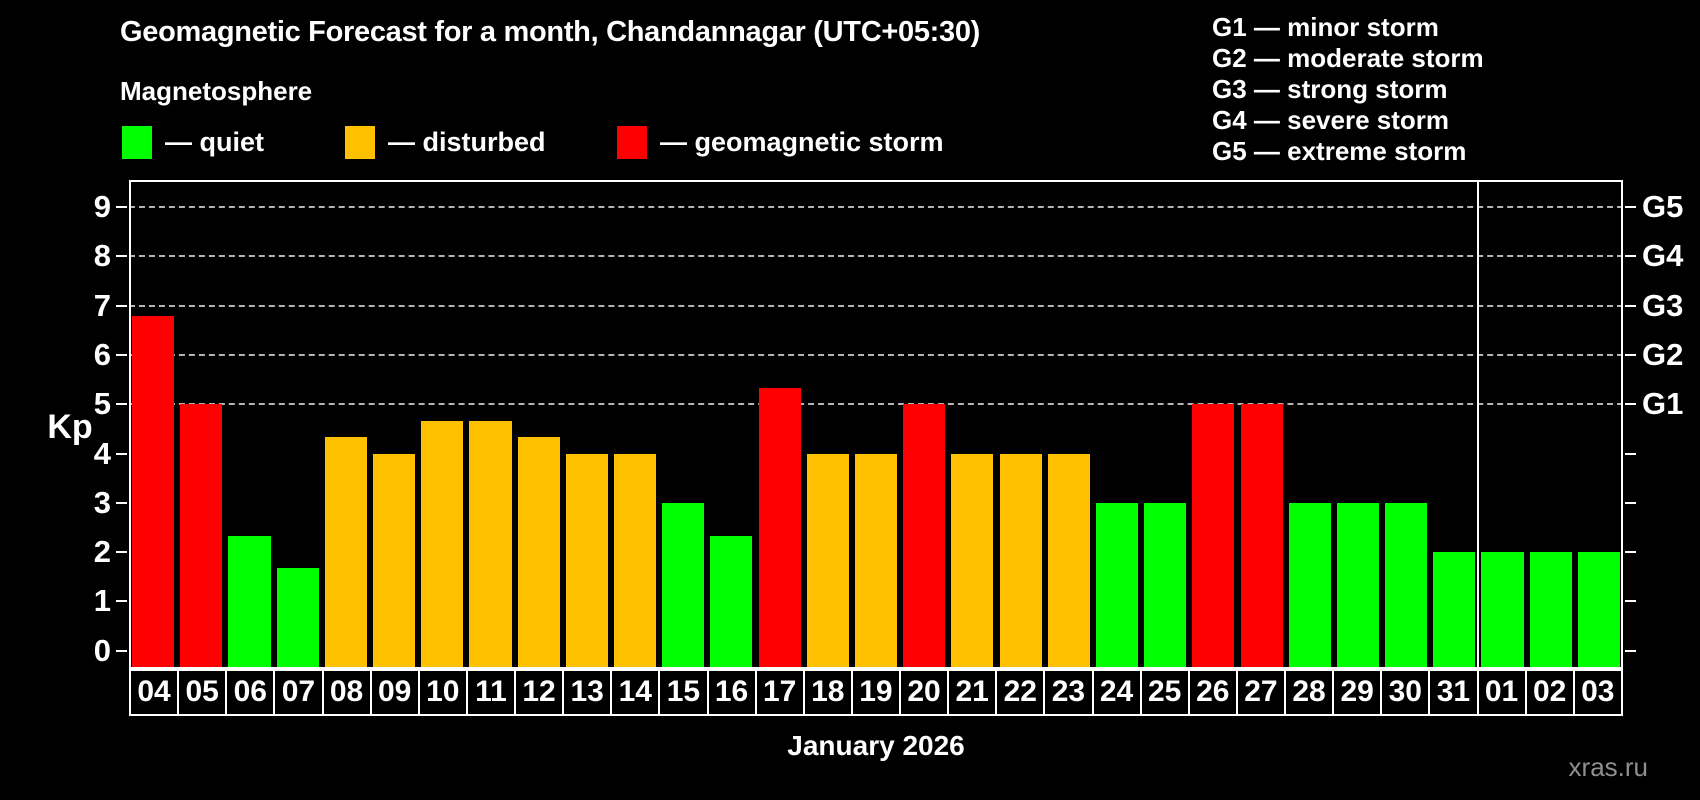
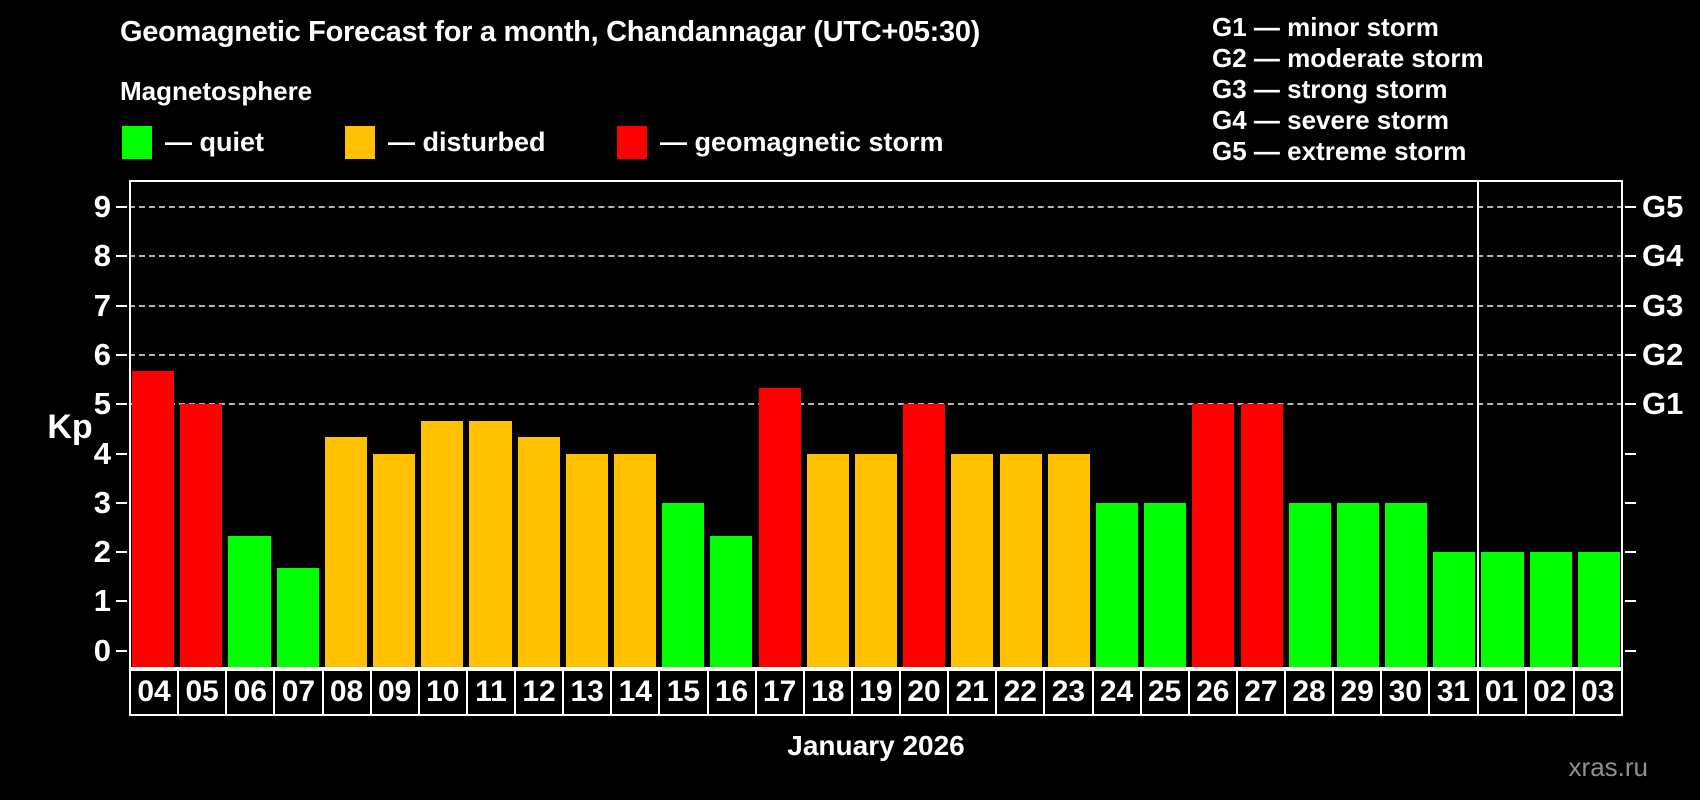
04: 6.8 -> 5.7
